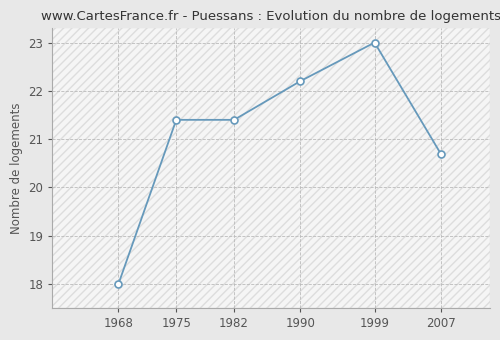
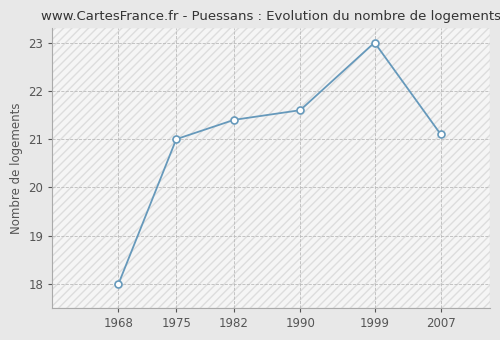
1975: 21.4 -> 21.0
1990: 22.2 -> 21.6
2007: 20.7 -> 21.1
